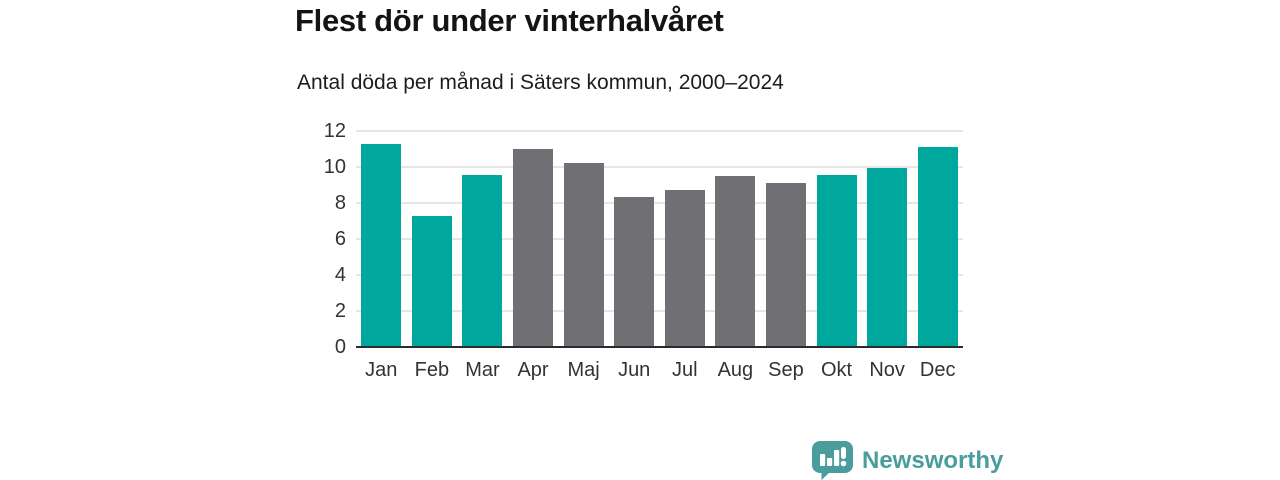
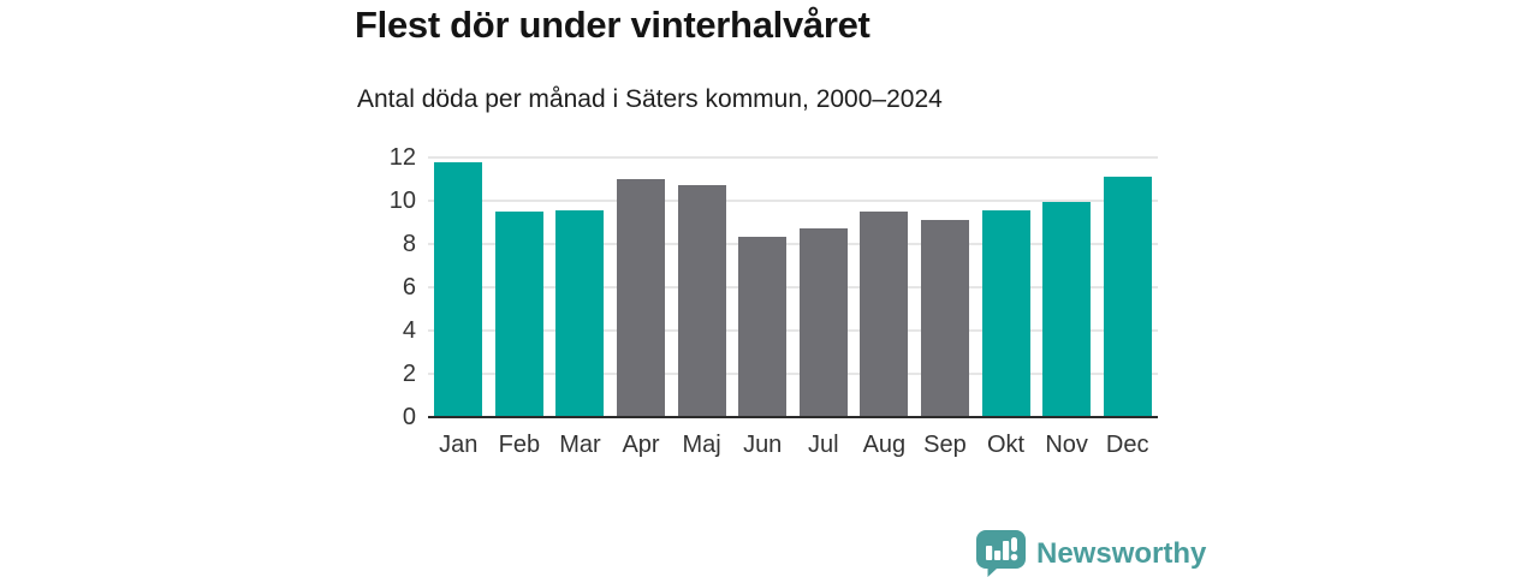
Jan: 11.3 -> 11.8
Feb: 7.3 -> 9.5
Maj: 10.2 -> 10.7
